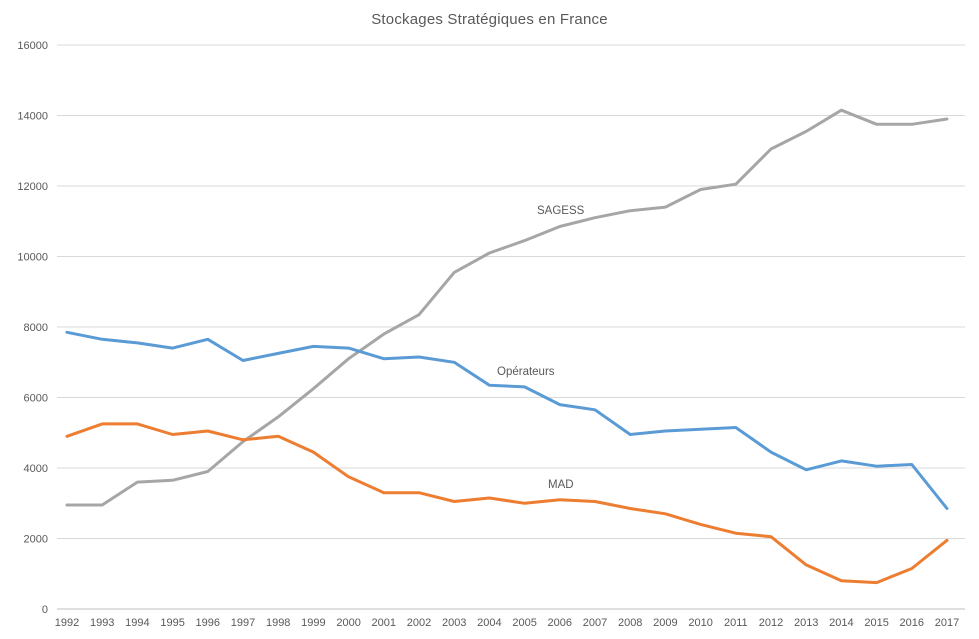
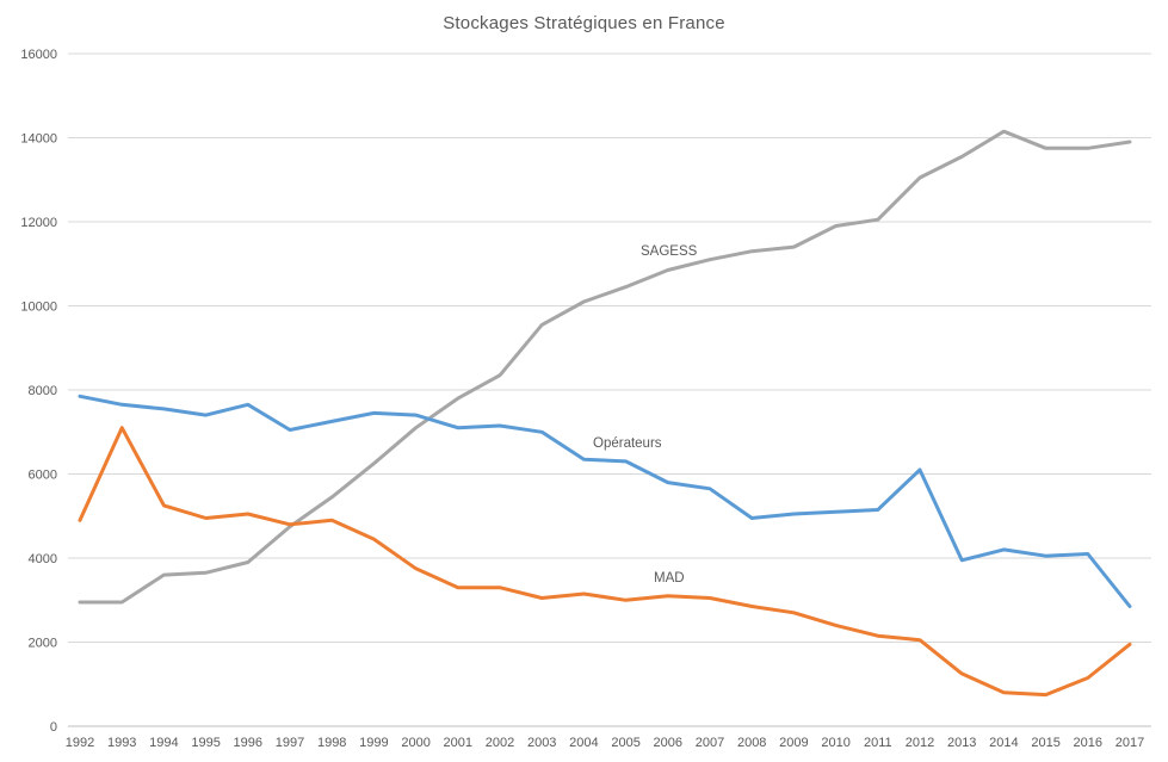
MAD/1993: 5200 -> 7100
Opérateurs/2012: 4400 -> 6100
